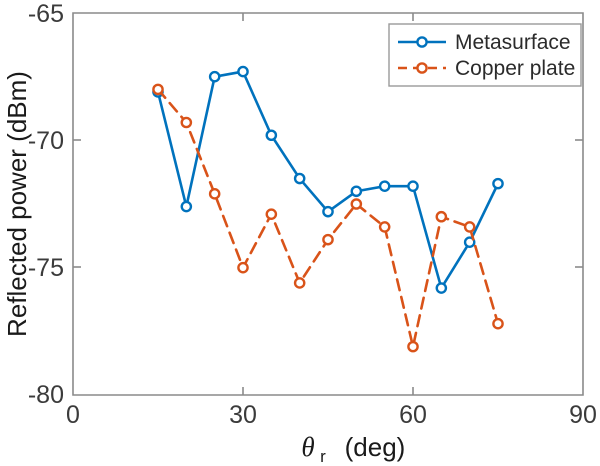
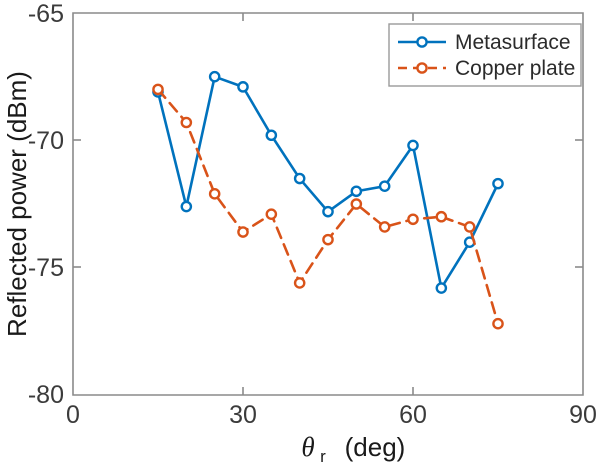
Metasurface/30: -67.3 -> -67.9
Copper plate/30: -75.0 -> -73.6
Metasurface/60: -71.8 -> -70.2
Copper plate/60: -78.1 -> -73.1
